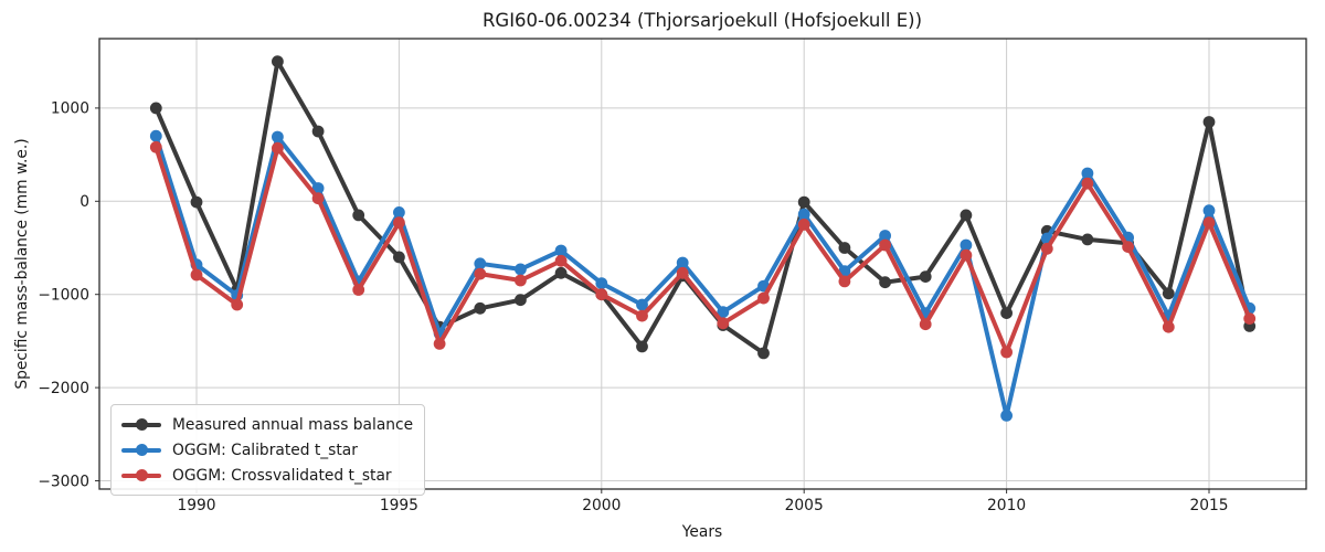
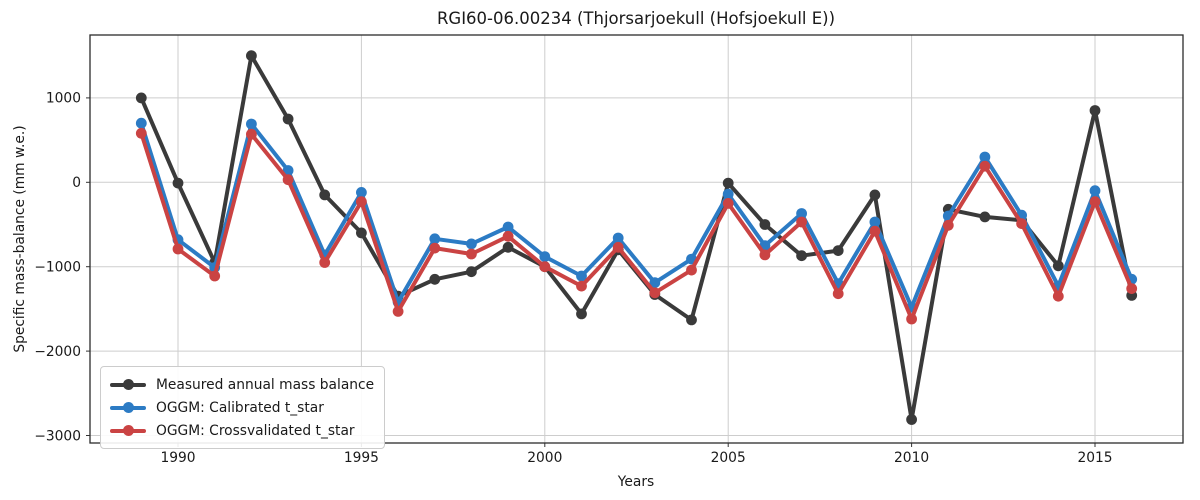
Measured annual mass balance/2010: -1200 -> -2800
OGGM: Calibrated t_star/2010: -2300 -> -1500
